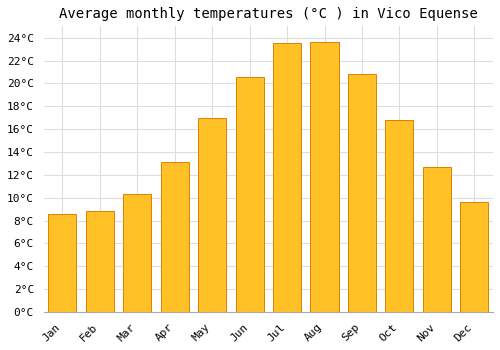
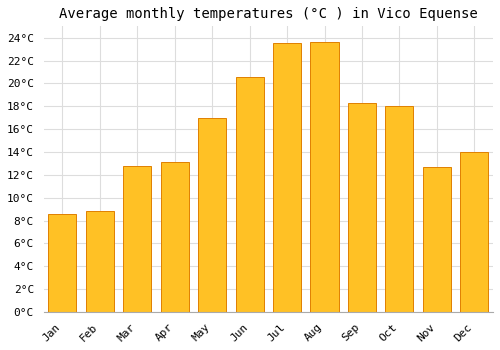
Mar: 10.3°C -> 12.8°C
Sep: 20.8°C -> 18.3°C
Oct: 16.8°C -> 18.0°C
Dec: 9.6°C -> 14.0°C
